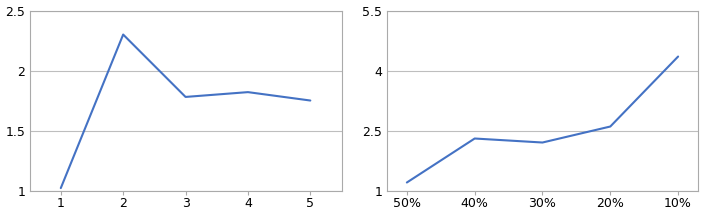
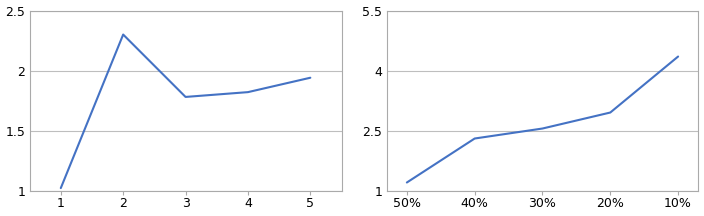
5: 1.75 -> 1.94
30%: 2.20 -> 2.55
20%: 2.60 -> 2.95
